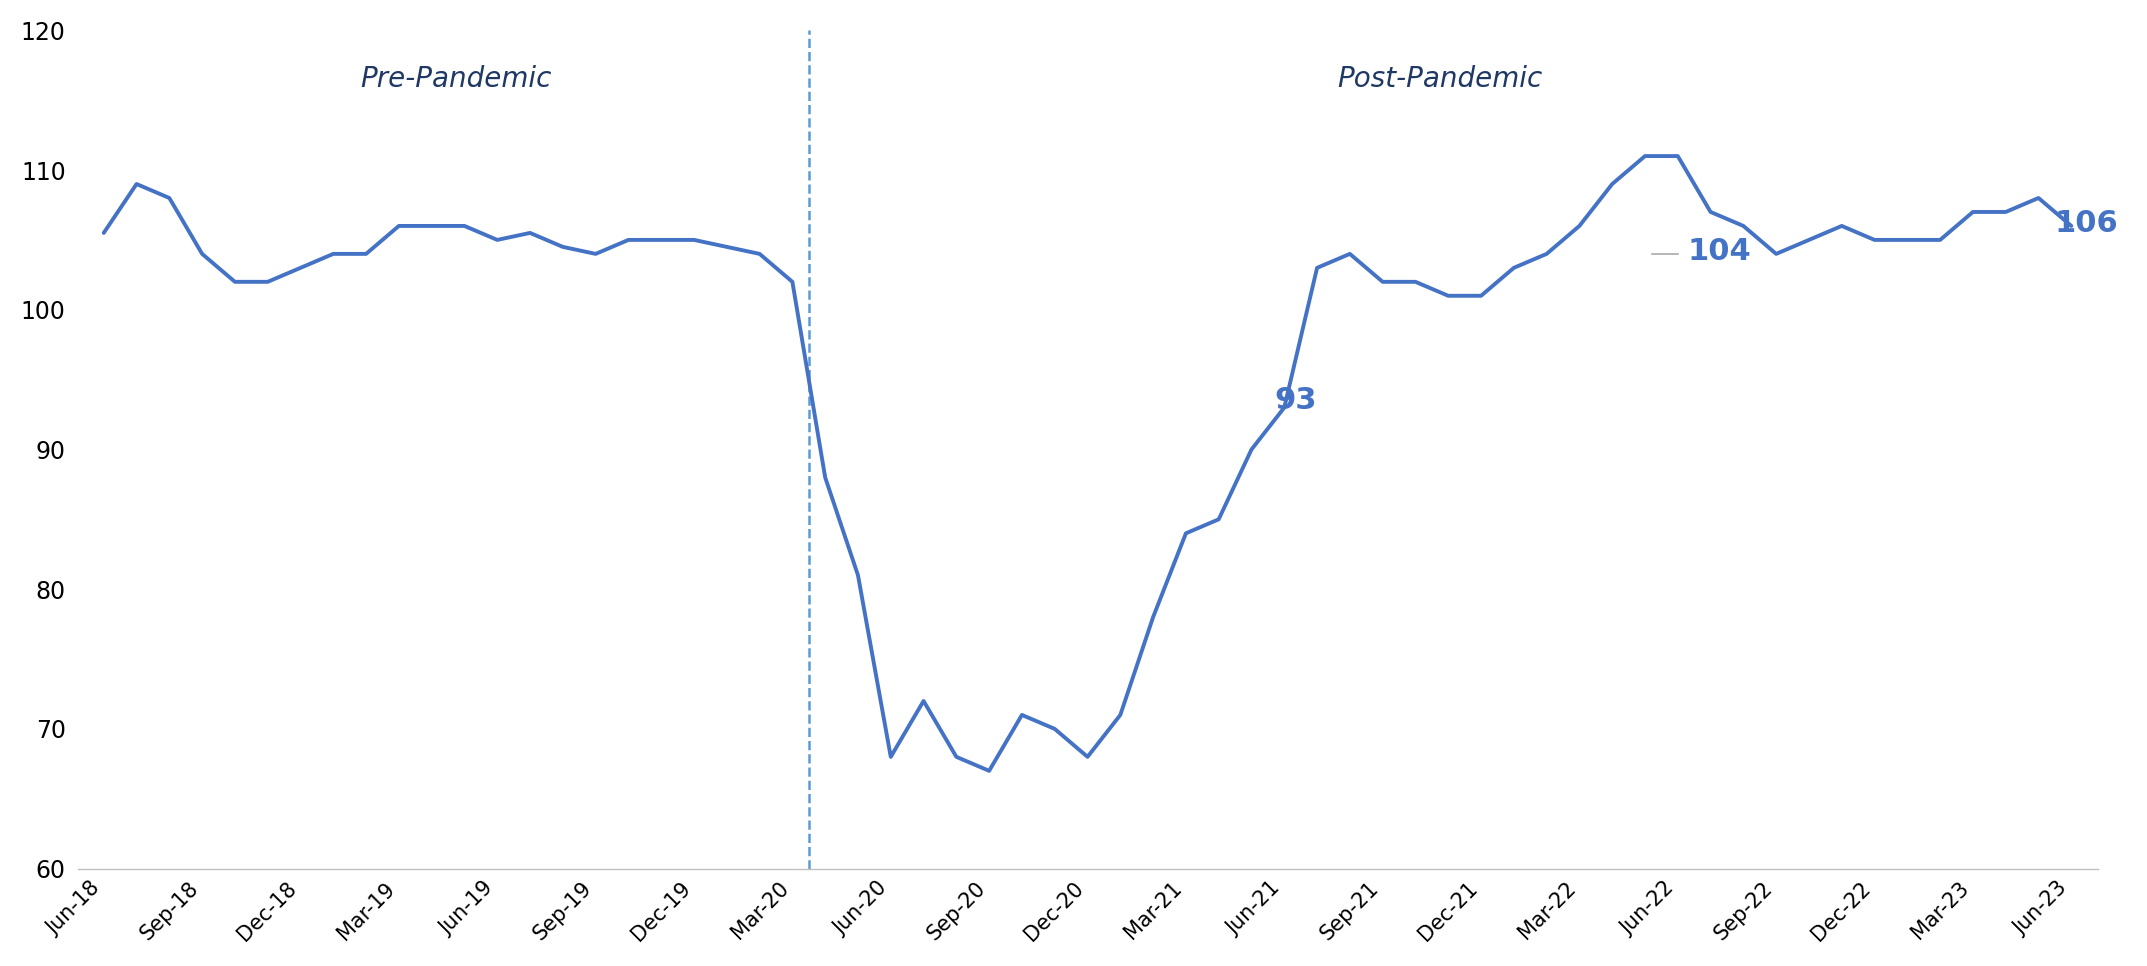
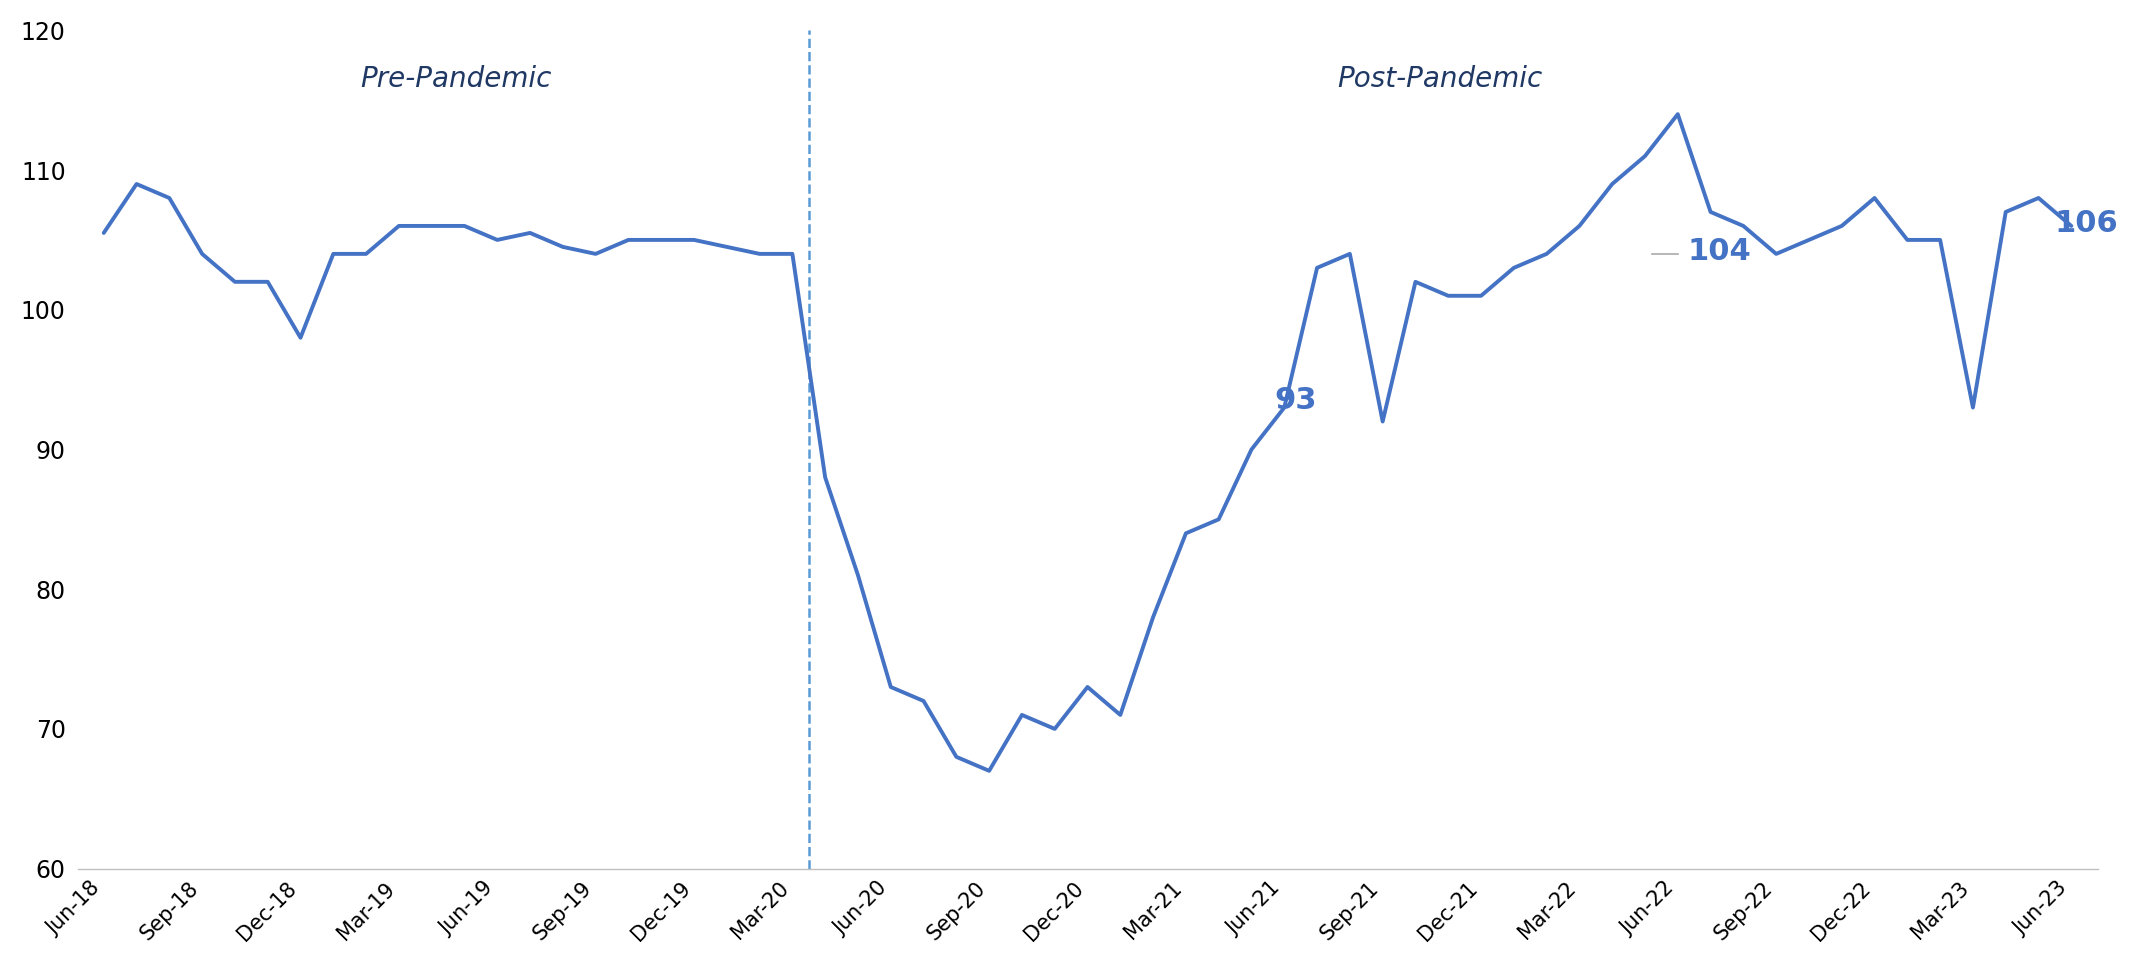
Dec-18: 103.0 -> 98.0
Mar-20: 102.0 -> 104.0
Jun-20: 68.0 -> 73.0
Dec-20: 68.0 -> 73.0
Sep-21: 102.0 -> 92.0
Jun-22: 111.0 -> 114.0
Dec-22: 105.0 -> 108.0
Mar-23: 107.0 -> 93.0
